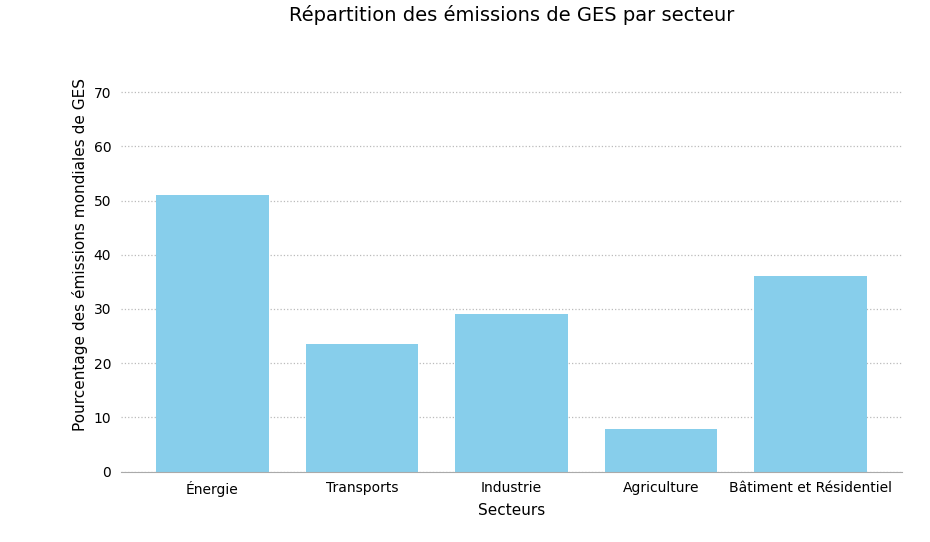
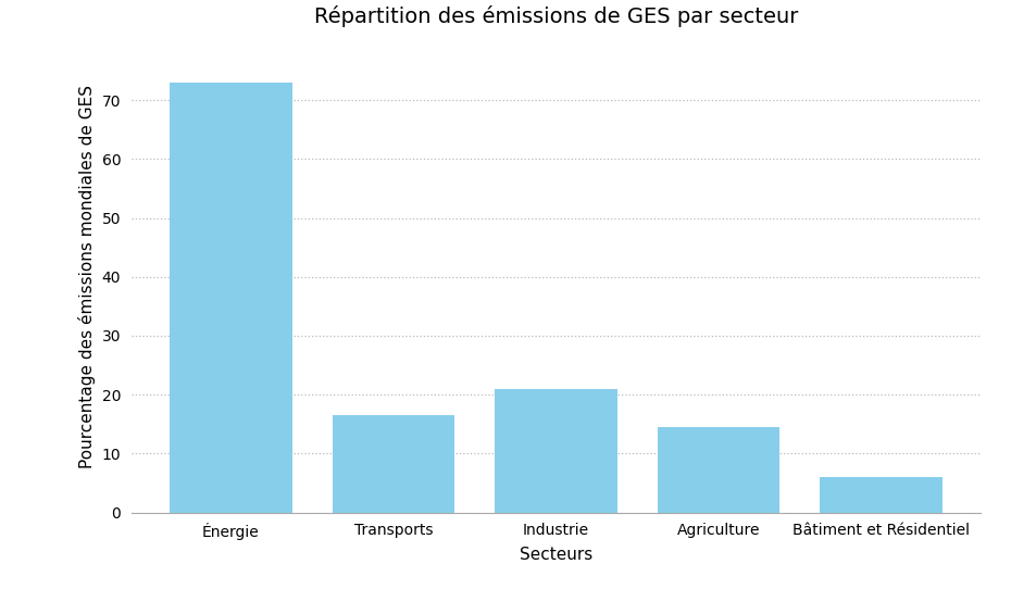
Énergie: 51.0 -> 73.0
Transports: 23.6 -> 16.5
Industrie: 29.0 -> 21.0
Agriculture: 7.8 -> 14.5
Bâtiment et Résidentiel: 36.0 -> 6.0
